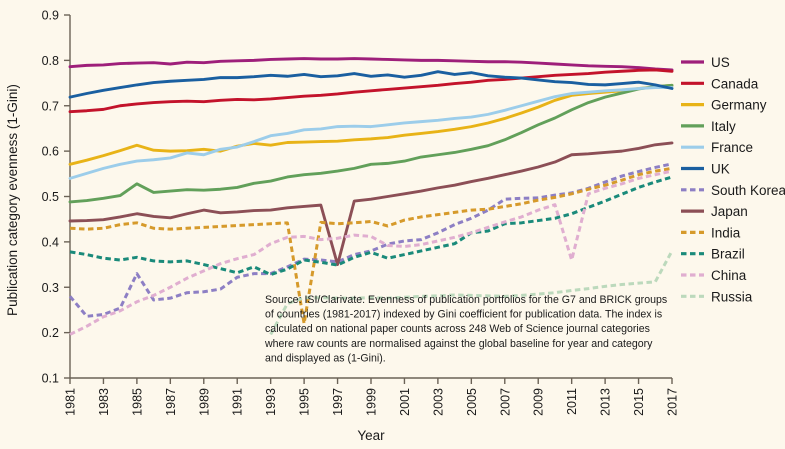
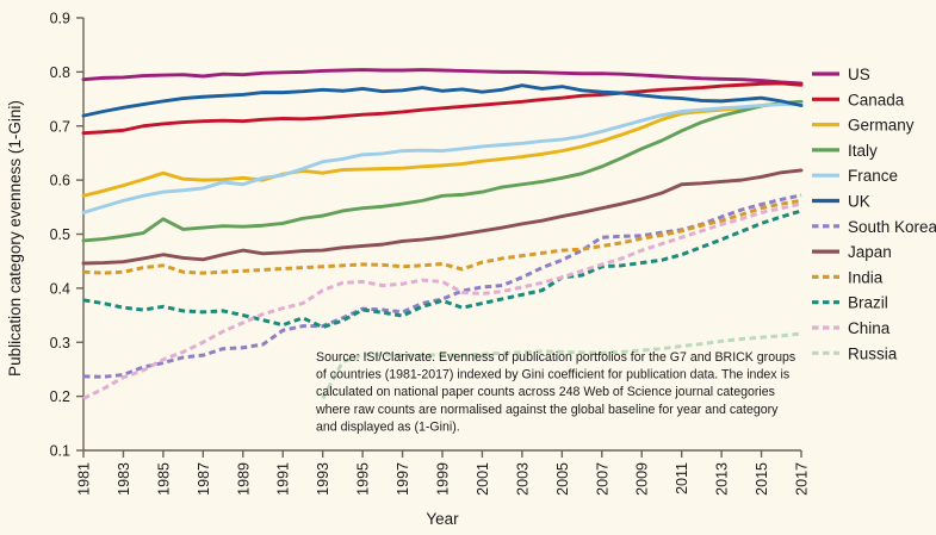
South Korea/1981: 0.28 -> 0.24
South Korea/1985: 0.33 -> 0.26
India/1995: 0.22 -> 0.44
Japan/1997: 0.35 -> 0.49
China/2011: 0.36 -> 0.49
Russia/2017: 0.38 -> 0.32
